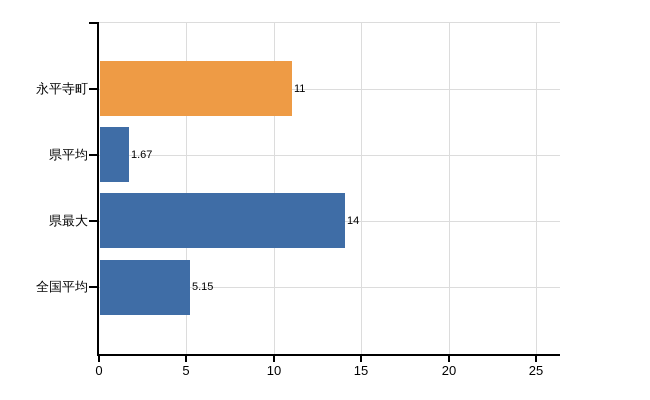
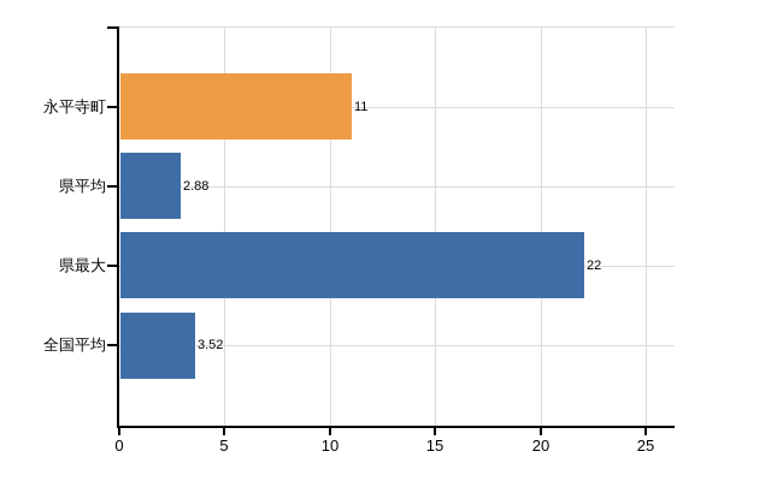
県平均: 1.67 -> 2.88
県最大: 14 -> 22
全国平均: 5.15 -> 3.52
